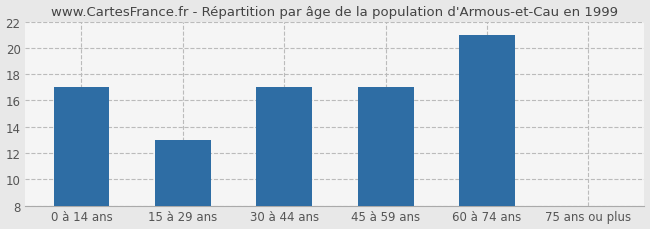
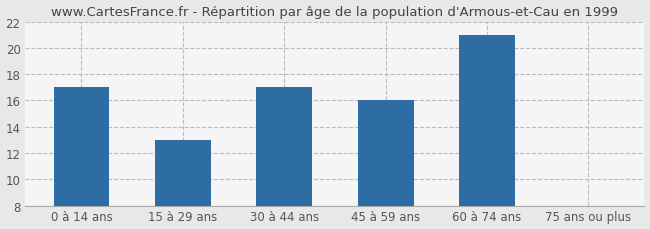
45 à 59 ans: 17 -> 16
